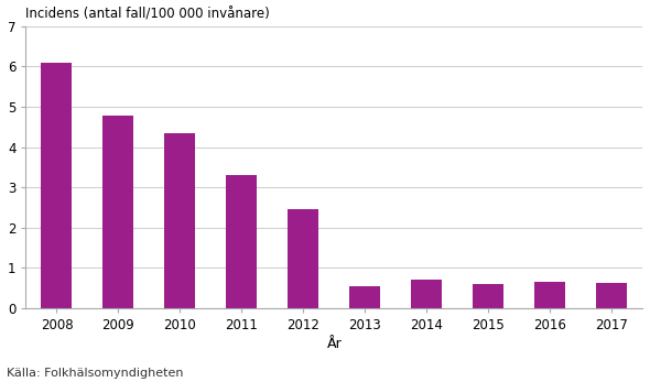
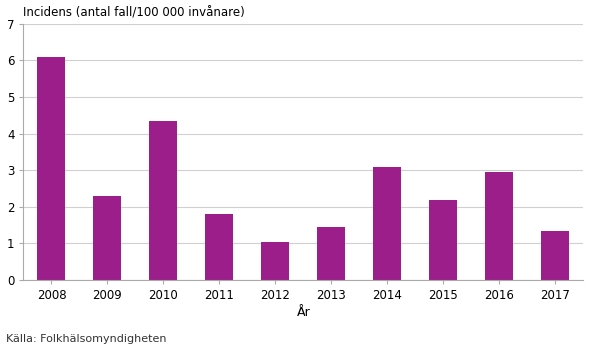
2009: 4.77 -> 2.30
2011: 3.32 -> 1.80
2012: 2.45 -> 1.05
2013: 0.56 -> 1.45
2014: 0.72 -> 3.10
2015: 0.60 -> 2.20
2016: 0.66 -> 2.95
2017: 0.63 -> 1.35
